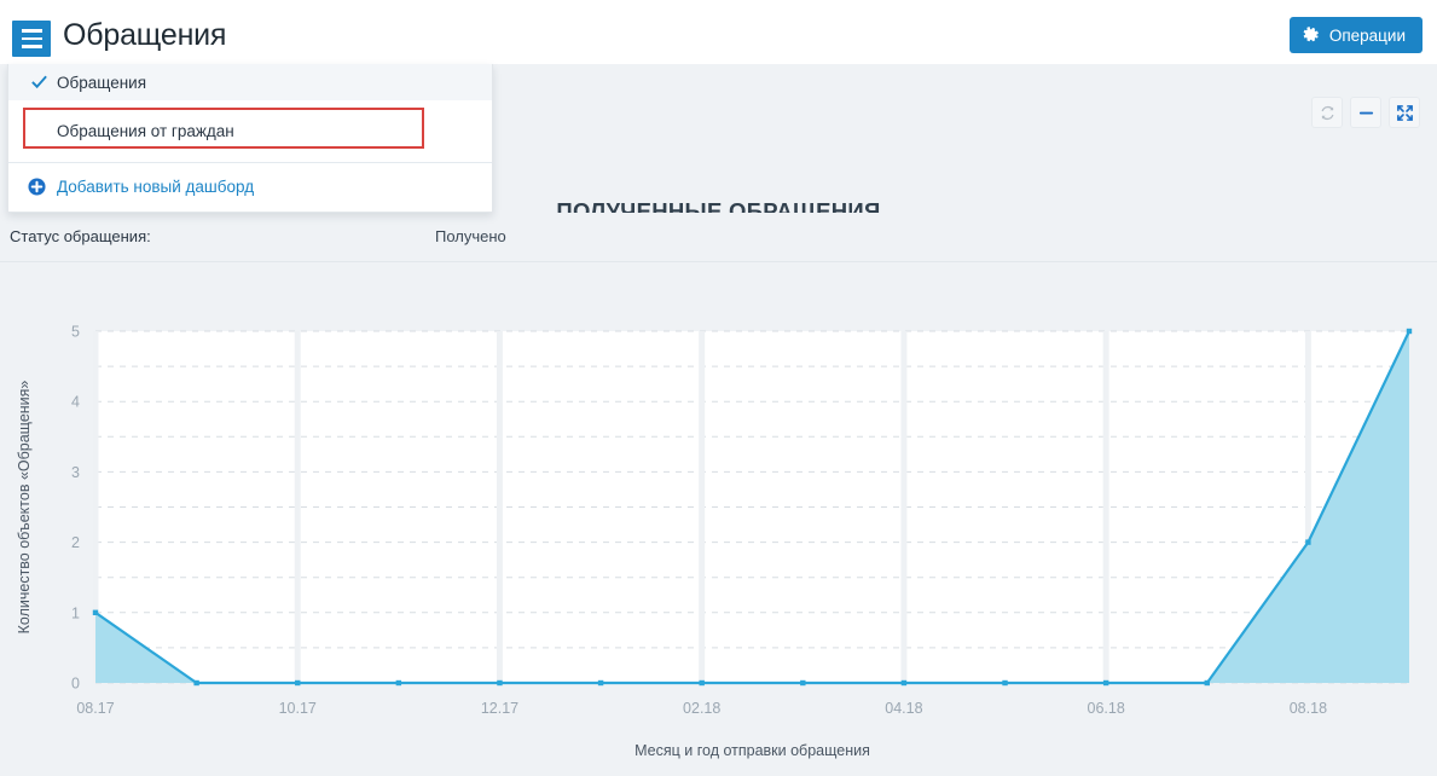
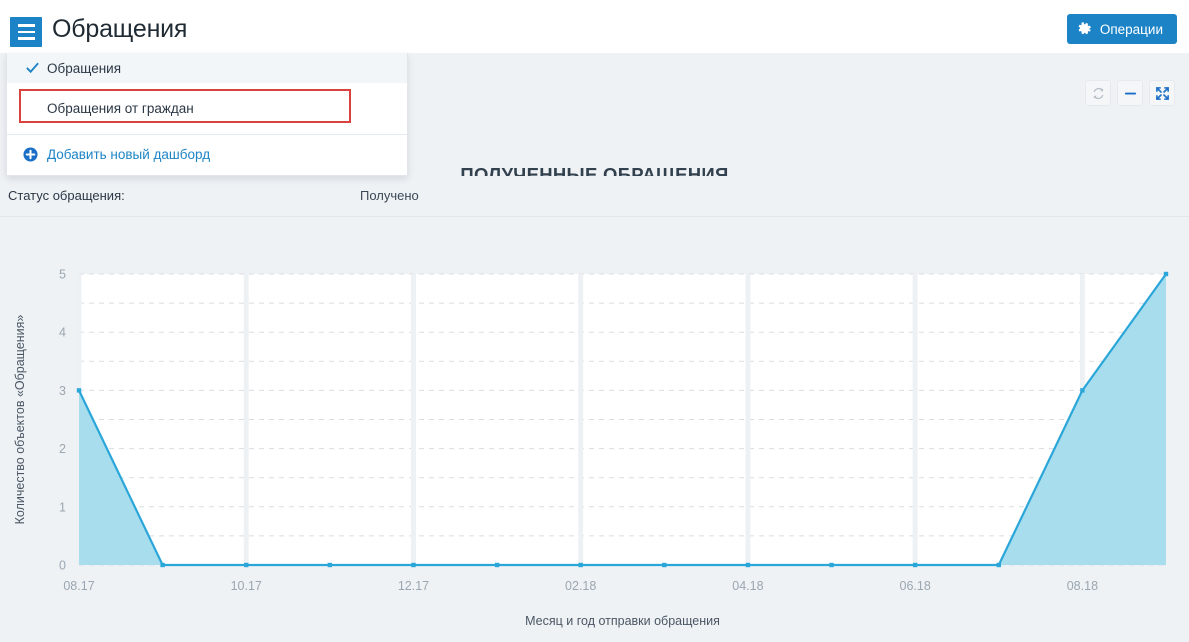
08.17: 1 -> 3
08.18: 2 -> 3
